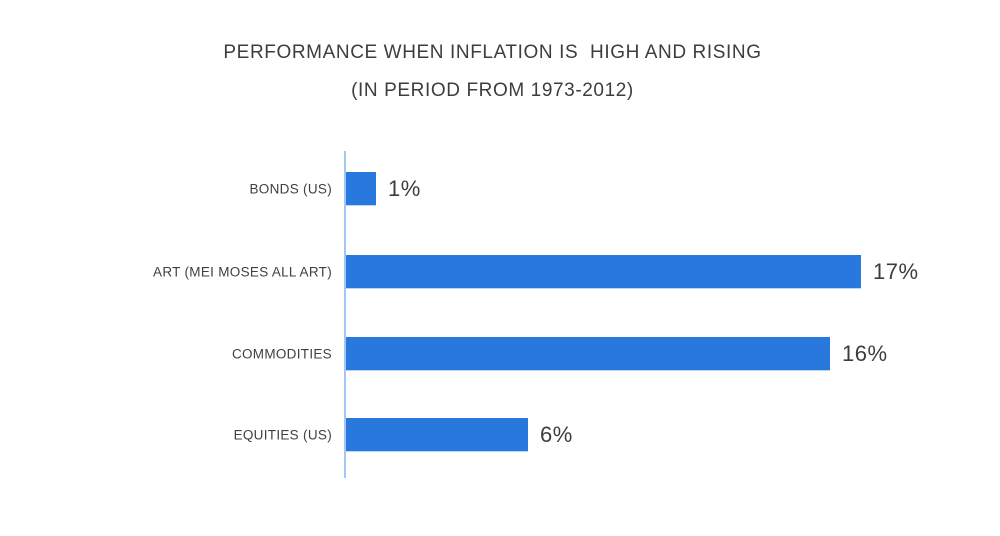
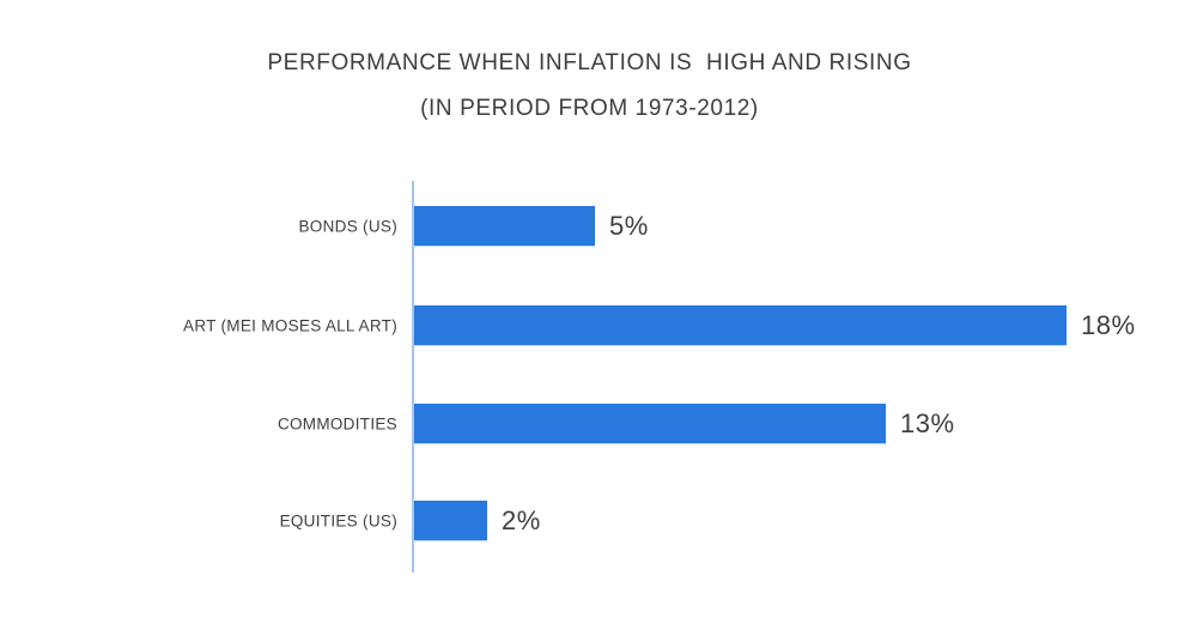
BONDS (US): 1% -> 5%
ART (MEI MOSES ALL ART): 17% -> 18%
COMMODITIES: 16% -> 13%
EQUITIES (US): 6% -> 2%
